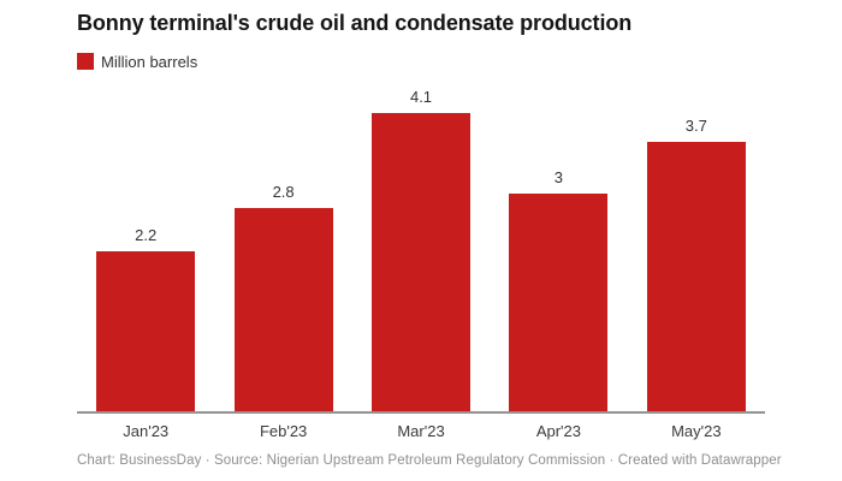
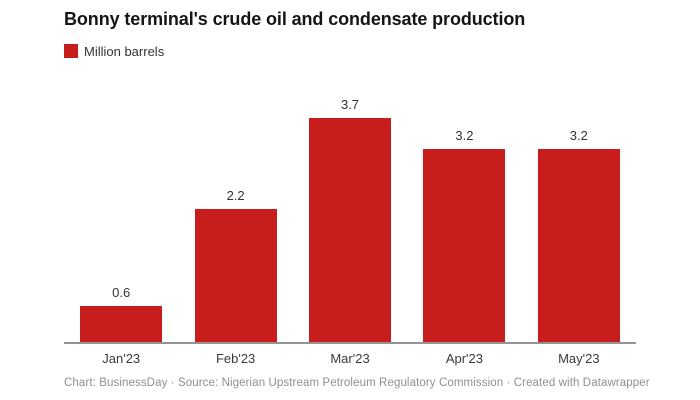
Jan'23: 2.2 -> 0.6
Feb'23: 2.8 -> 2.2
Mar'23: 4.1 -> 3.7
Apr'23: 3 -> 3.2
May'23: 3.7 -> 3.2
